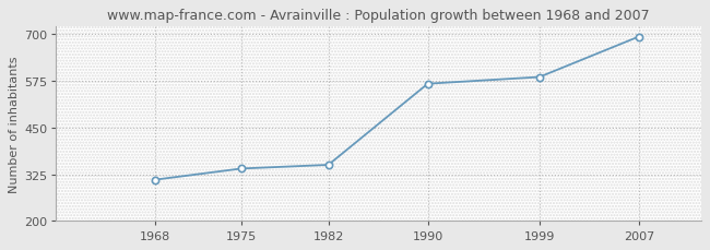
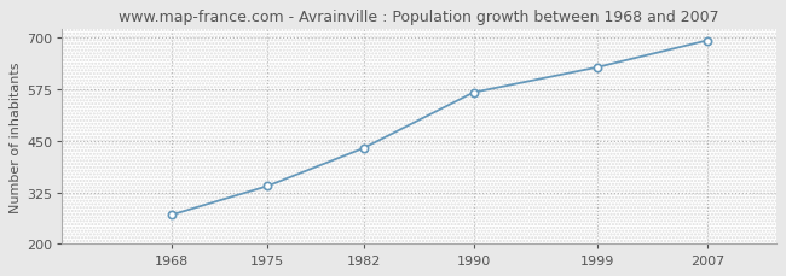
1968: 310 -> 270
1982: 350 -> 432
1999: 585 -> 628
